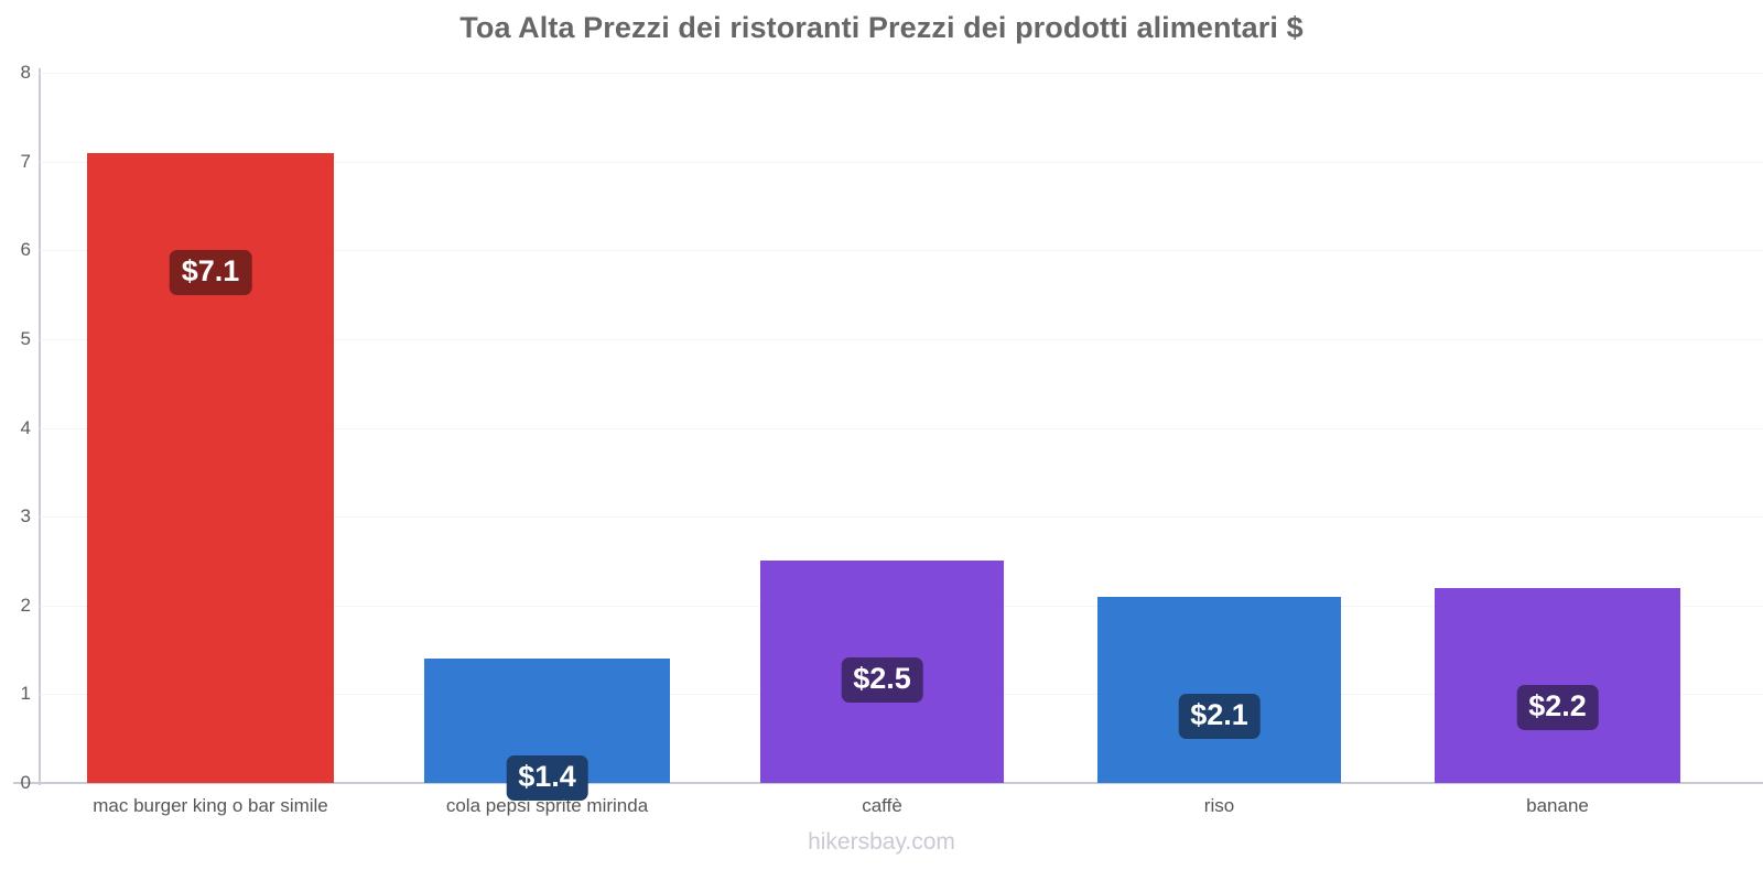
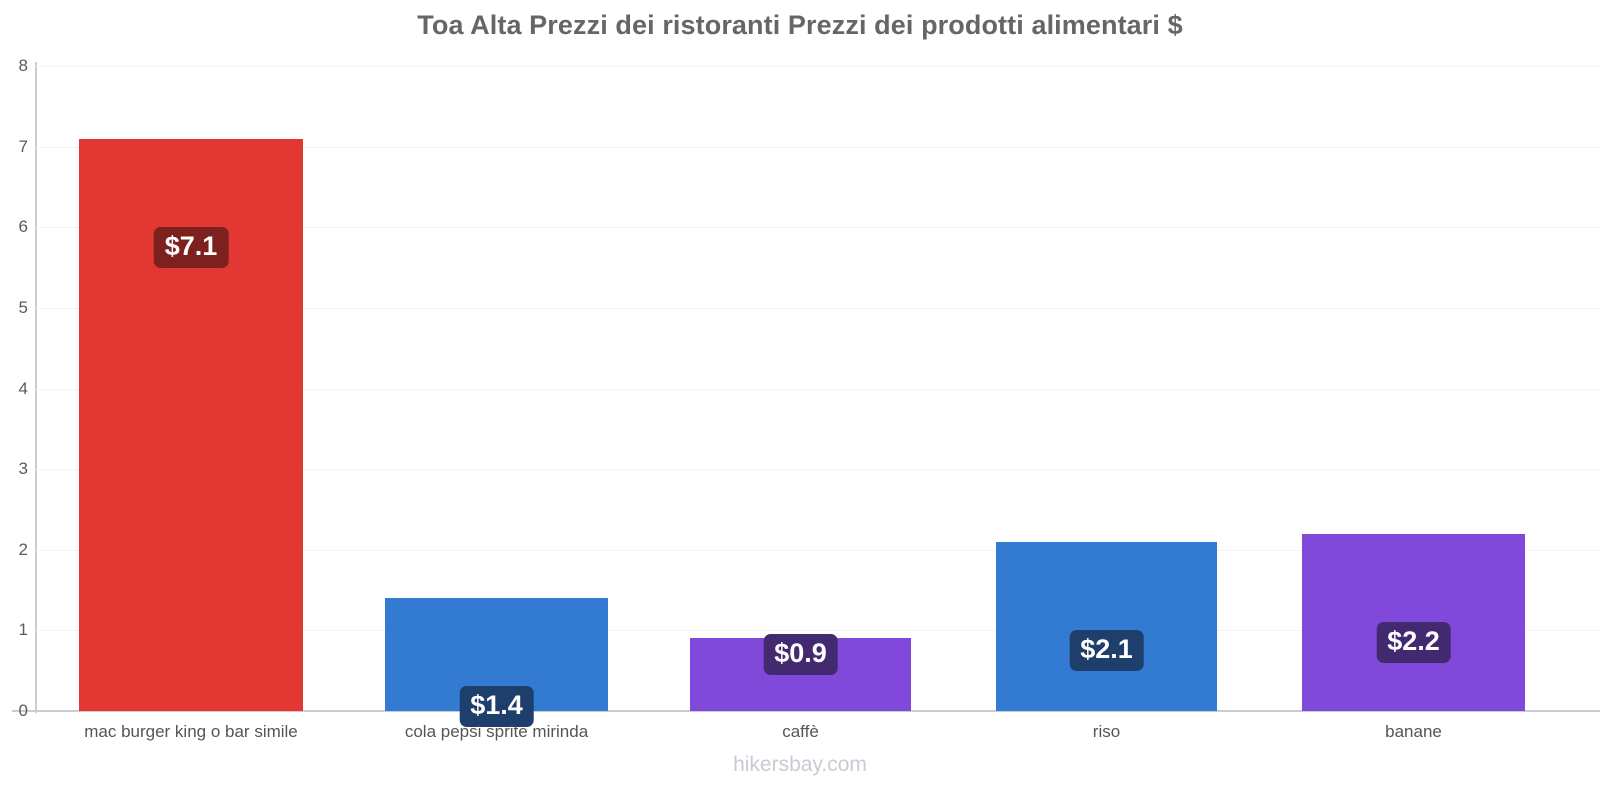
caffè: $2.5 -> $0.9
